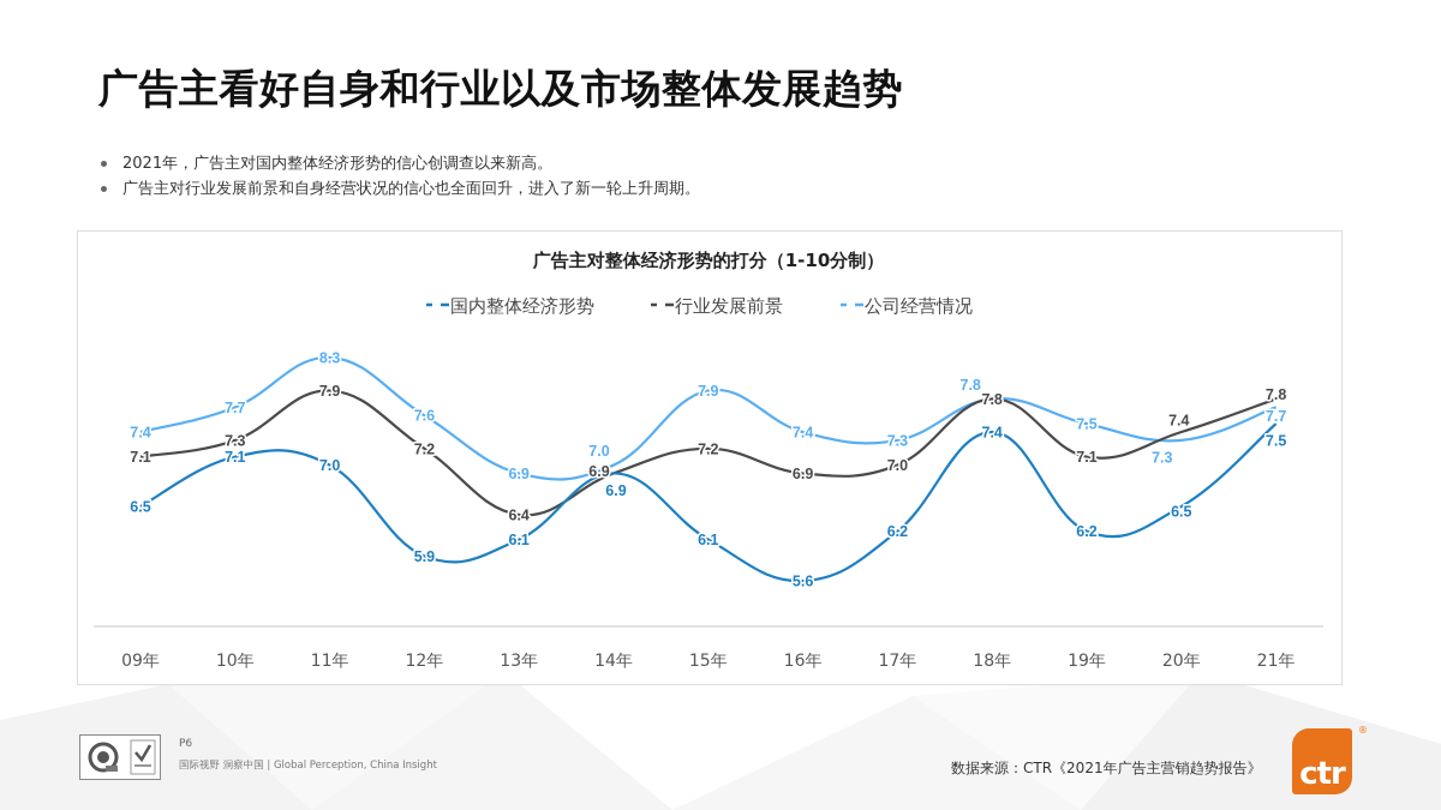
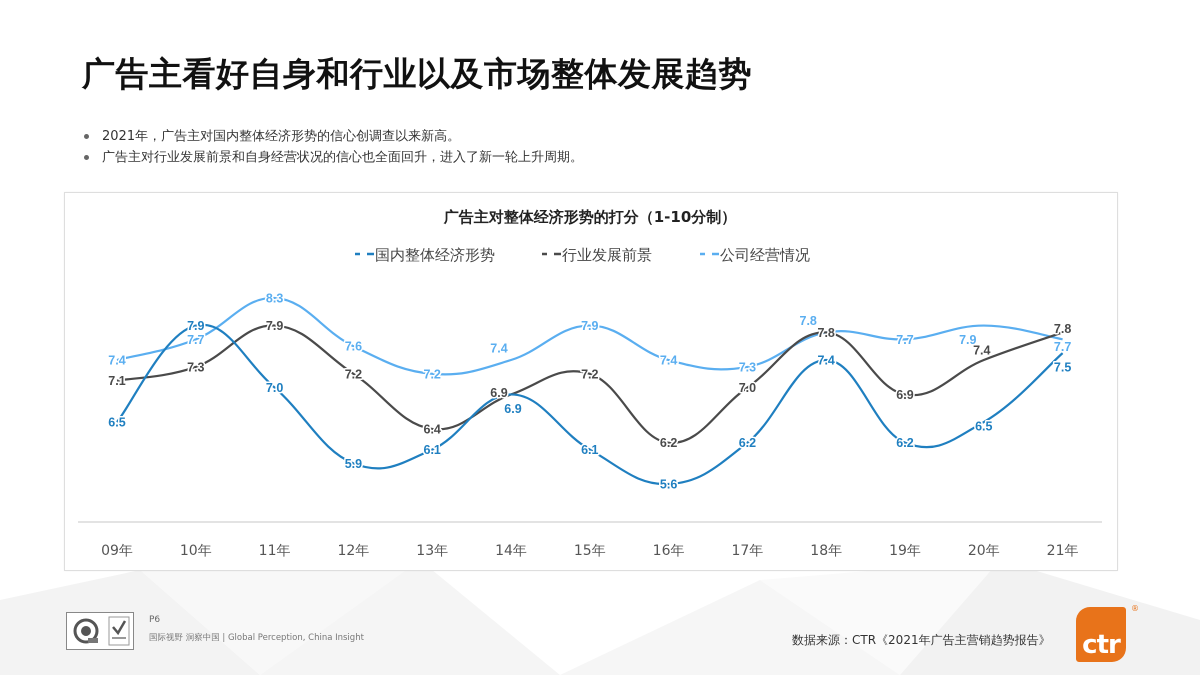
国内整体经济形势/10年: 7.1 -> 7.9
公司经营情况/13年: 6.9 -> 7.2
公司经营情况/14年: 7.0 -> 7.4
行业发展前景/16年: 6.9 -> 6.2
行业发展前景/19年: 7.1 -> 6.9
公司经营情况/19年: 7.5 -> 7.7
公司经营情况/20年: 7.3 -> 7.9
